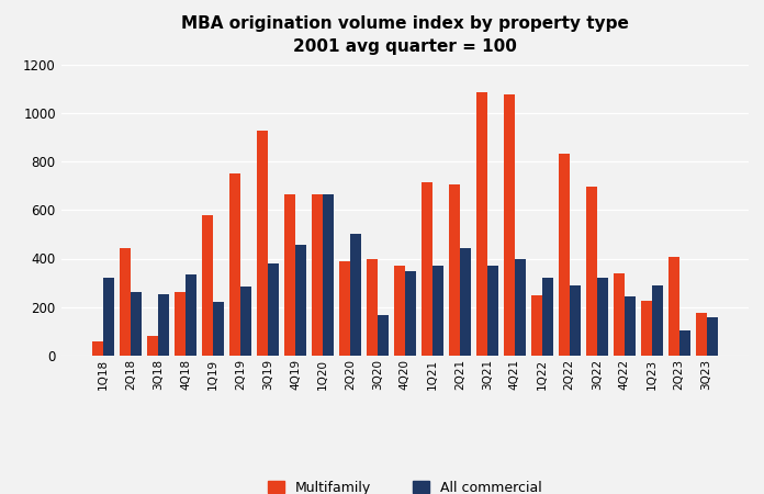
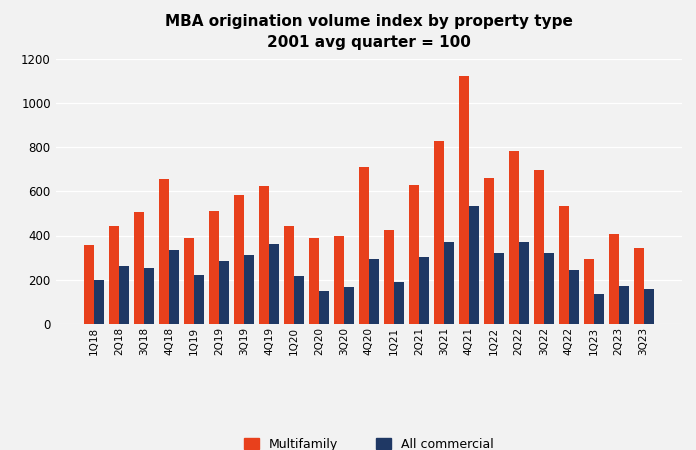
Multifamily/1Q18: 60 -> 355
All commercial/1Q18: 320 -> 200
Multifamily/3Q18: 80 -> 505
Multifamily/4Q18: 260 -> 655
Multifamily/1Q19: 580 -> 390
Multifamily/2Q19: 750 -> 510
Multifamily/3Q19: 925 -> 585
All commercial/3Q19: 380 -> 310
Multifamily/4Q19: 665 -> 625
All commercial/4Q19: 455 -> 360
Multifamily/1Q20: 665 -> 445
All commercial/1Q20: 665 -> 215
All commercial/2Q20: 500 -> 150
Multifamily/4Q20: 370 -> 710
All commercial/4Q20: 350 -> 295
Multifamily/1Q21: 715 -> 425
All commercial/1Q21: 370 -> 190
Multifamily/2Q21: 705 -> 630
All commercial/2Q21: 445 -> 305
Multifamily/3Q21: 1085 -> 825
Multifamily/4Q21: 1075 -> 1120
All commercial/4Q21: 400 -> 535
Multifamily/1Q22: 250 -> 660
Multifamily/2Q22: 830 -> 780
All commercial/2Q22: 290 -> 370
Multifamily/4Q22: 340 -> 535
Multifamily/1Q23: 225 -> 295
All commercial/1Q23: 290 -> 135
All commercial/2Q23: 105 -> 170
Multifamily/3Q23: 175 -> 345
